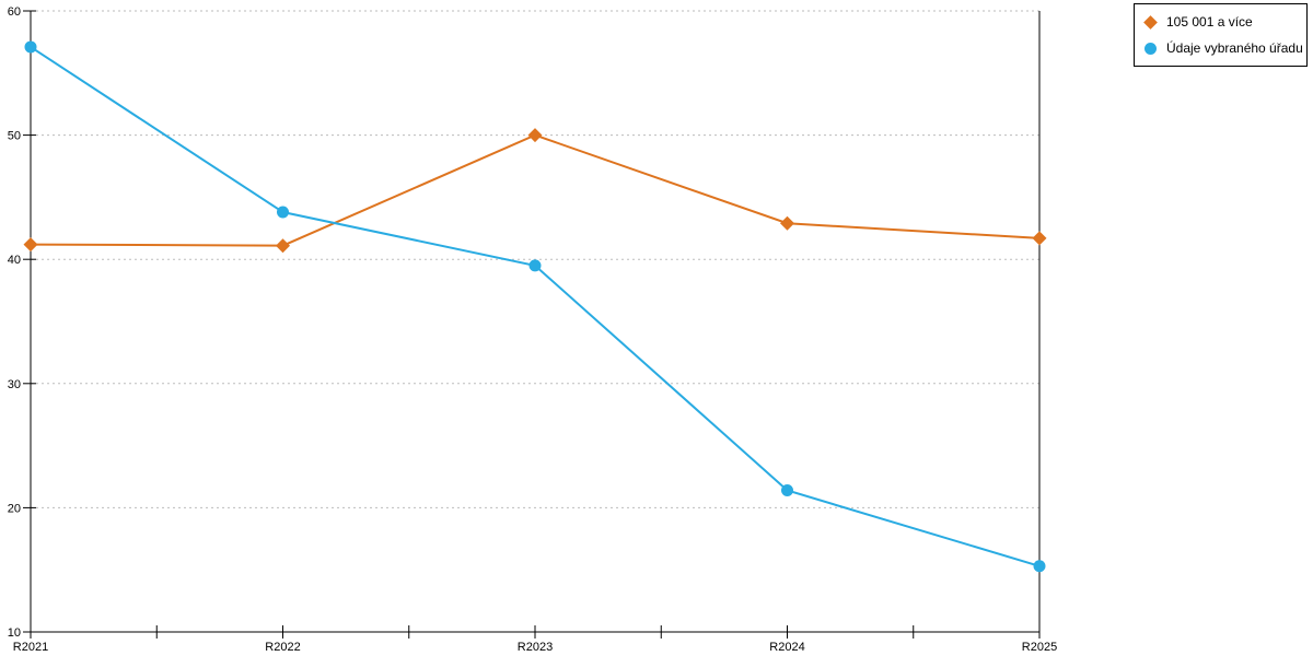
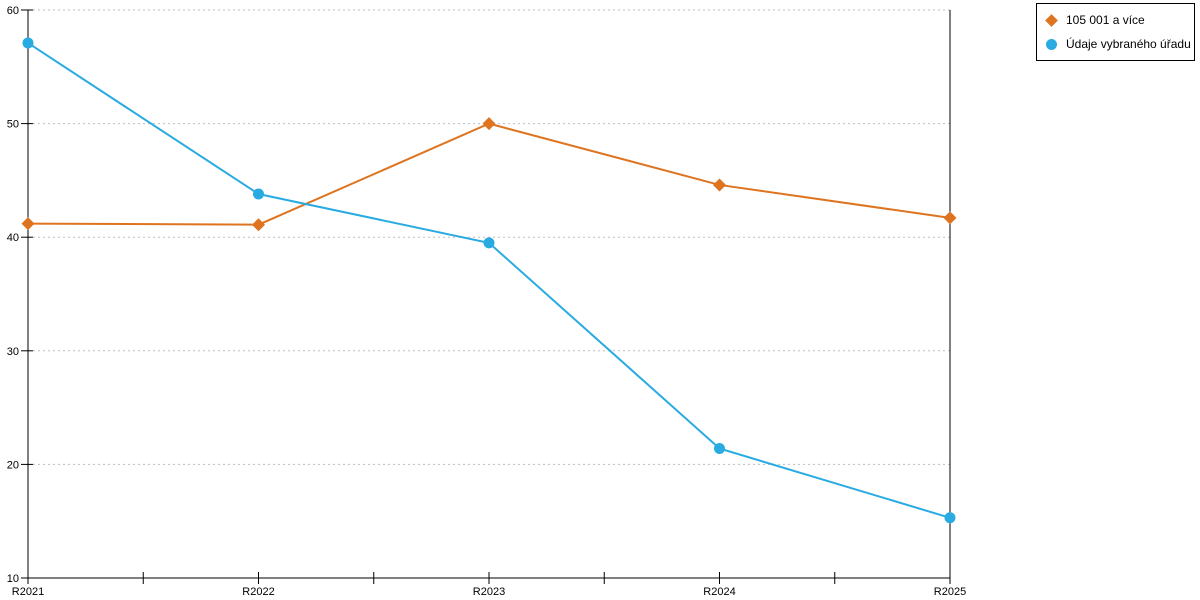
105 001 a více/R2024: 42.9 -> 44.6
